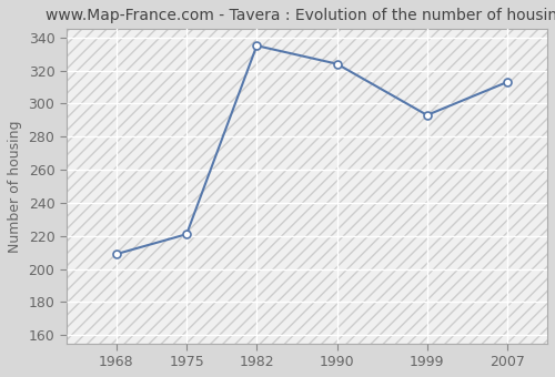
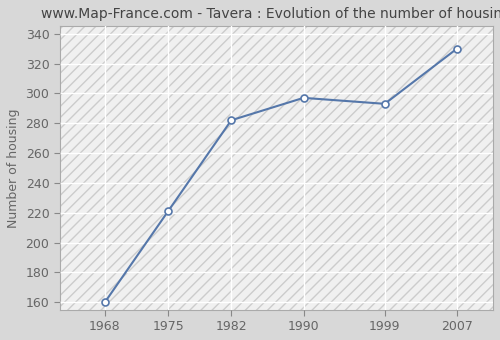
1968: 209 -> 160
1982: 335 -> 282
1990: 324 -> 297
2007: 313 -> 330
